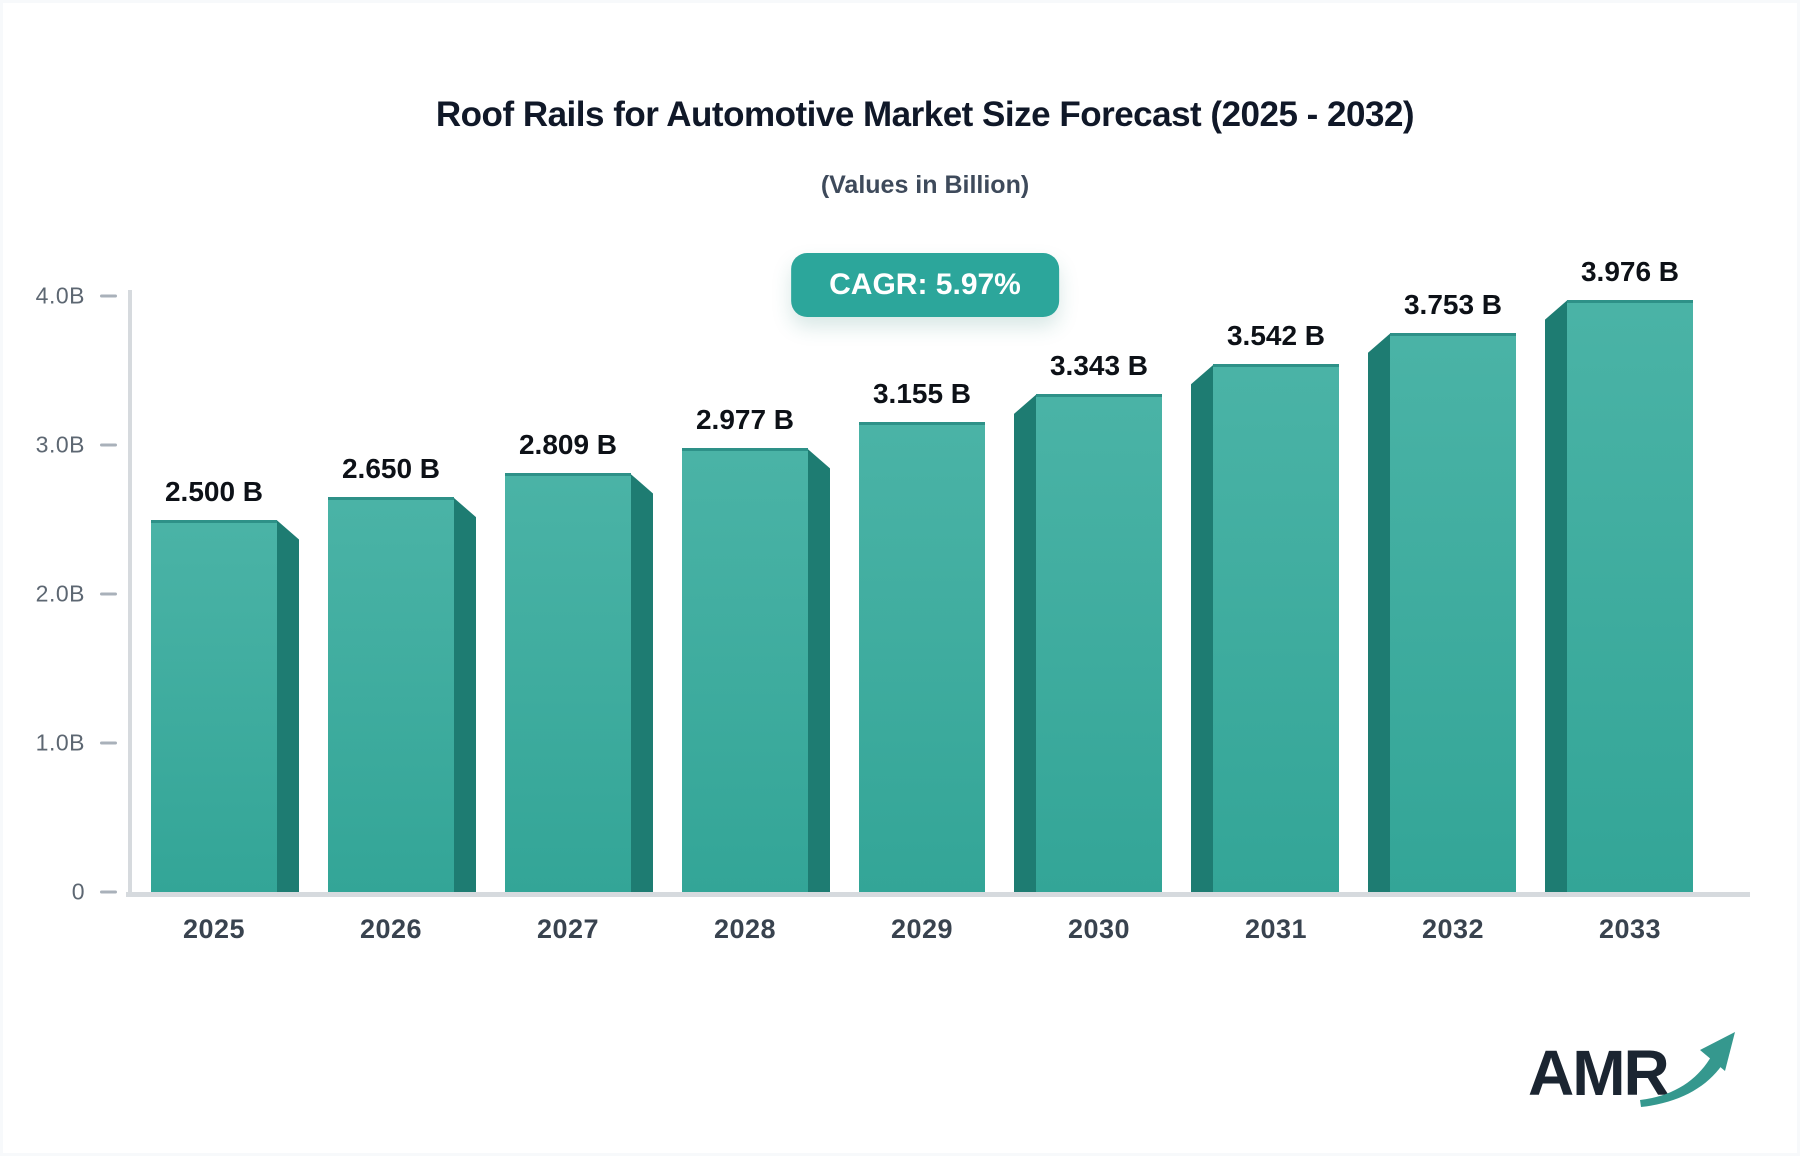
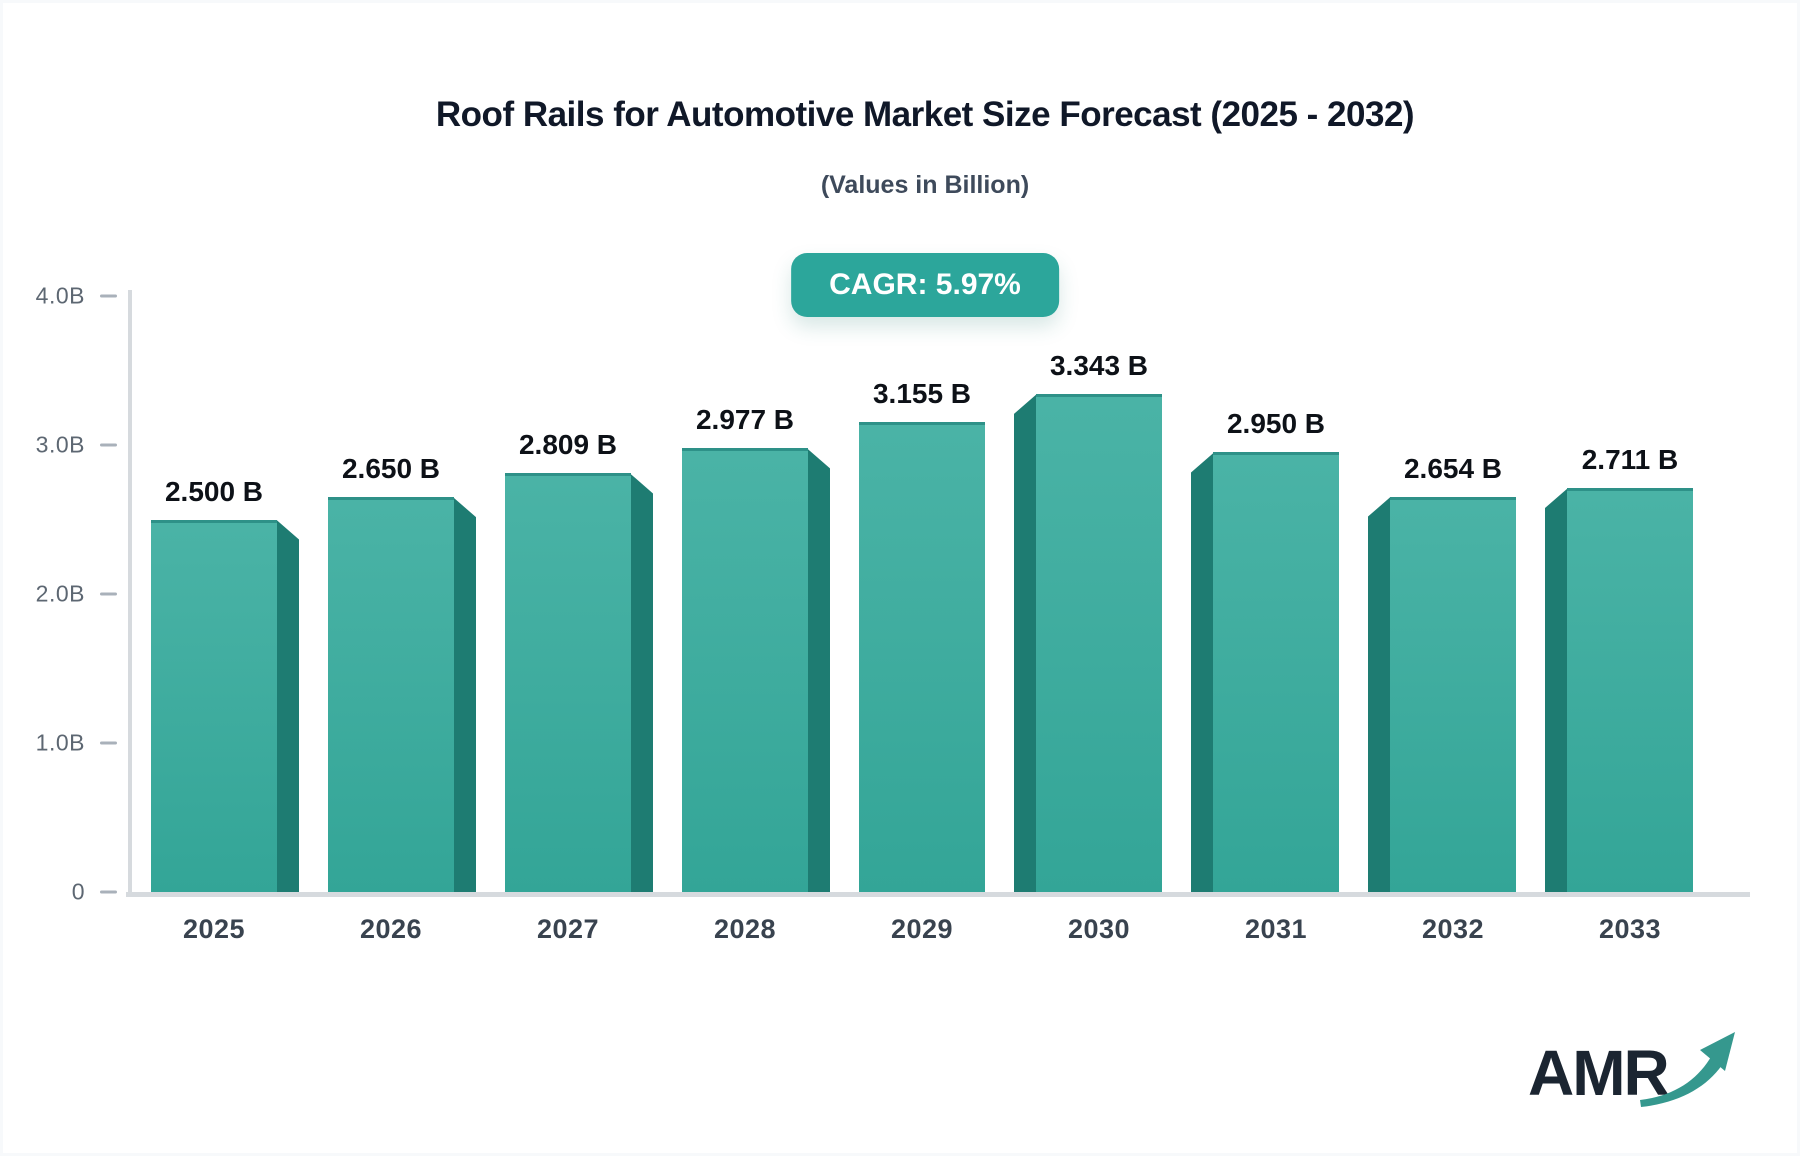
2031: 3.542 -> 2.950
2032: 3.753 -> 2.654
2033: 3.976 -> 2.711
